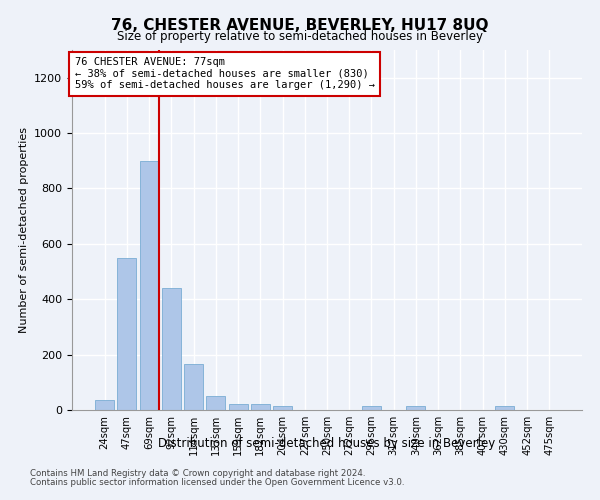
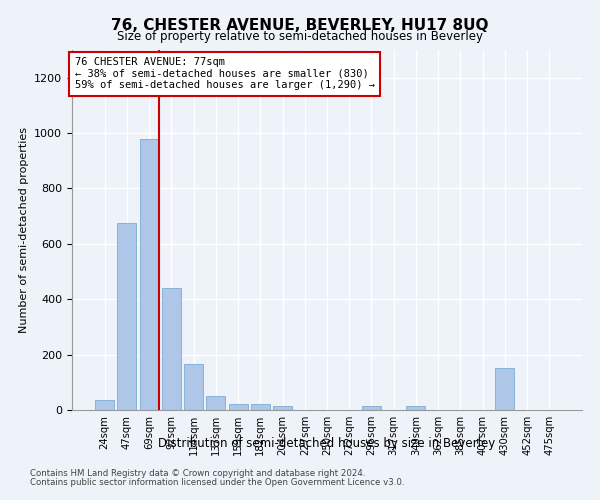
47sqm: 550 -> 675
69sqm: 900 -> 980
430sqm: 15 -> 150
